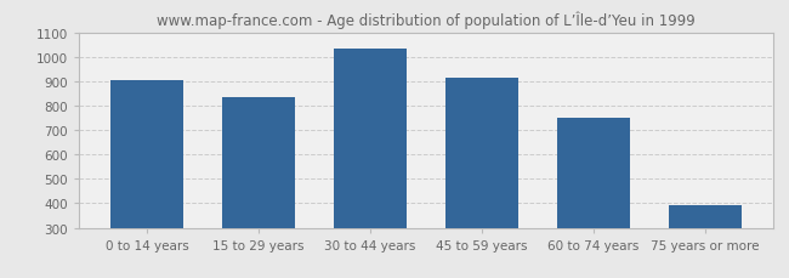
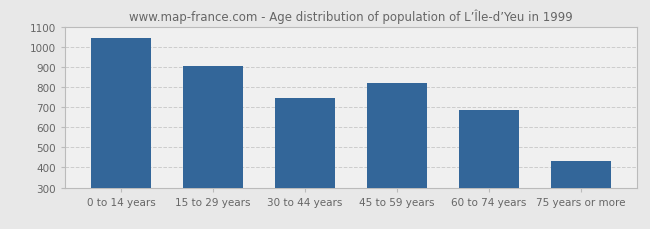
0 to 14 years: 905 -> 1045
15 to 29 years: 833 -> 905
30 to 44 years: 1035 -> 745
45 to 59 years: 912 -> 820
60 to 74 years: 748 -> 685
75 years or more: 392 -> 430
